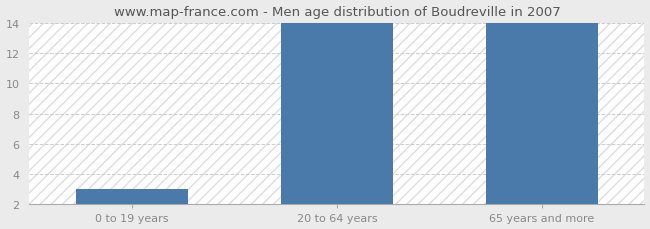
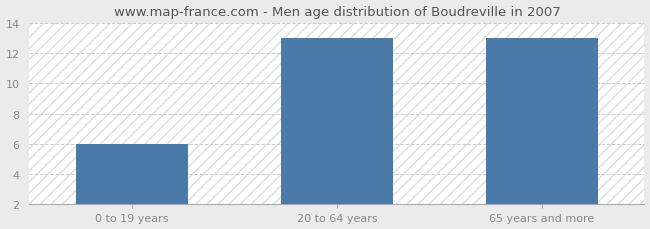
0 to 19 years: 3 -> 6
20 to 64 years: 14 -> 13
65 years and more: 14 -> 13
